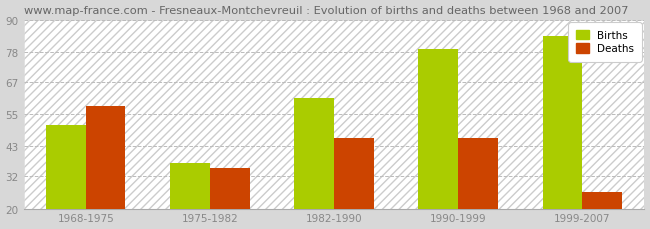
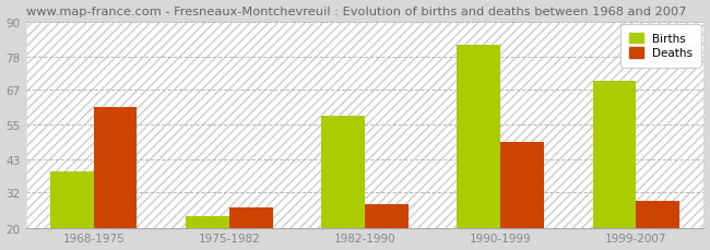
Births/1968-1975: 51 -> 39
Deaths/1968-1975: 58 -> 61
Births/1975-1982: 37 -> 24
Deaths/1975-1982: 35 -> 27
Births/1982-1990: 61 -> 58
Deaths/1982-1990: 46 -> 28
Births/1990-1999: 79 -> 82
Deaths/1990-1999: 46 -> 49
Births/1999-2007: 84 -> 70
Deaths/1999-2007: 26 -> 29
